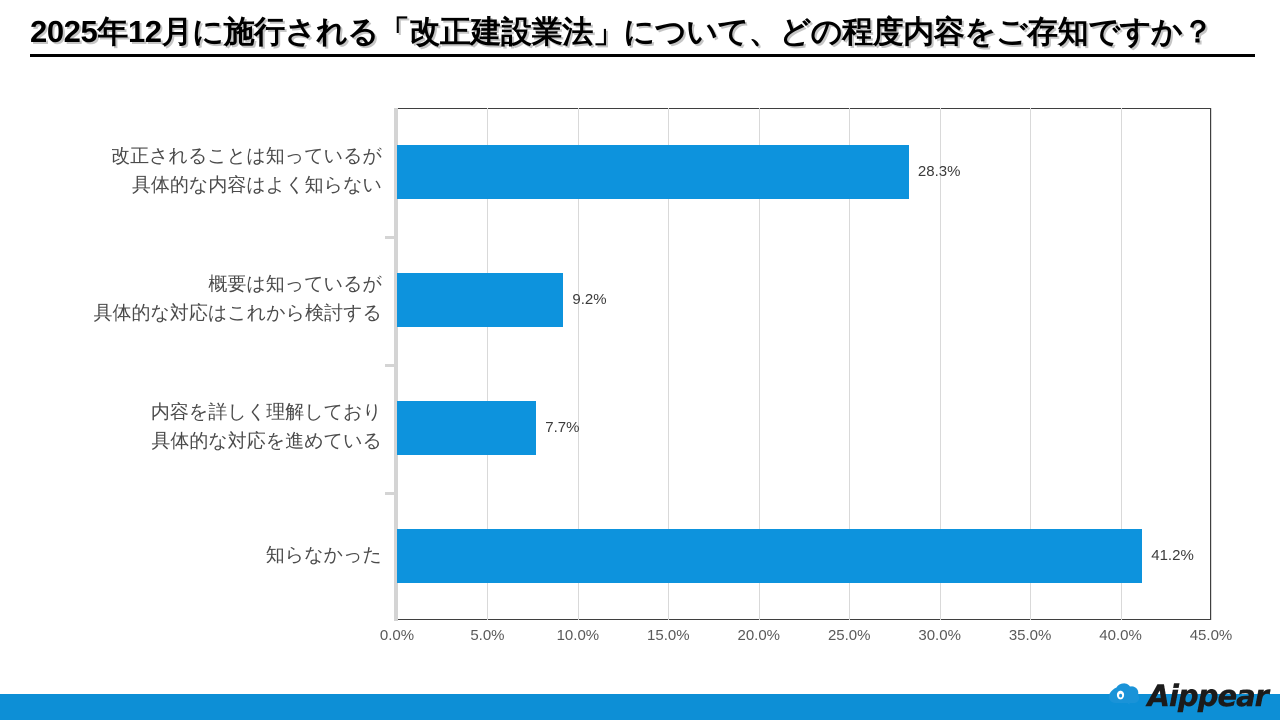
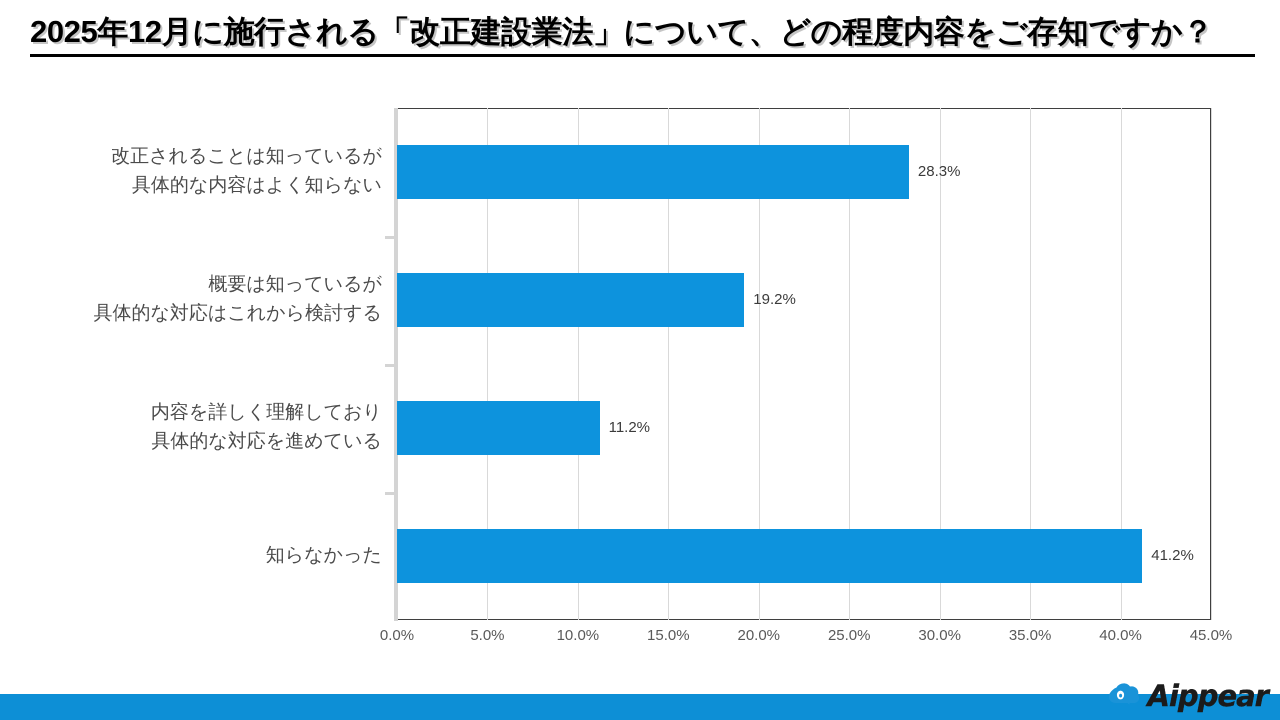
概要は知っているが 具体的な対応はこれから検討する: 9.2% -> 19.2%
内容を詳しく理解しており 具体的な対応を進めている: 7.7% -> 11.2%
